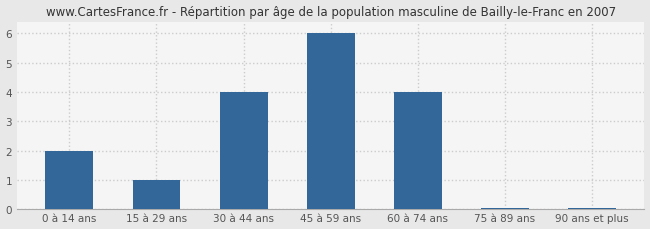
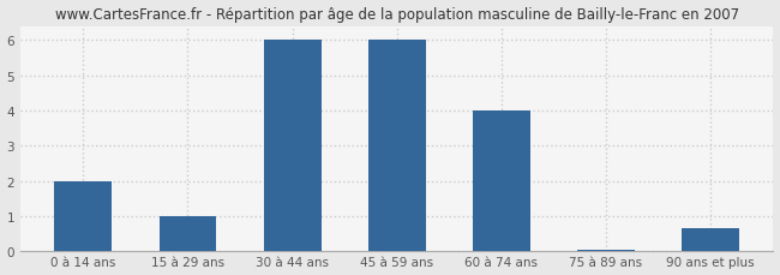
30 à 44 ans: 4.00 -> 6.00
90 ans et plus: 0.05 -> 0.65
